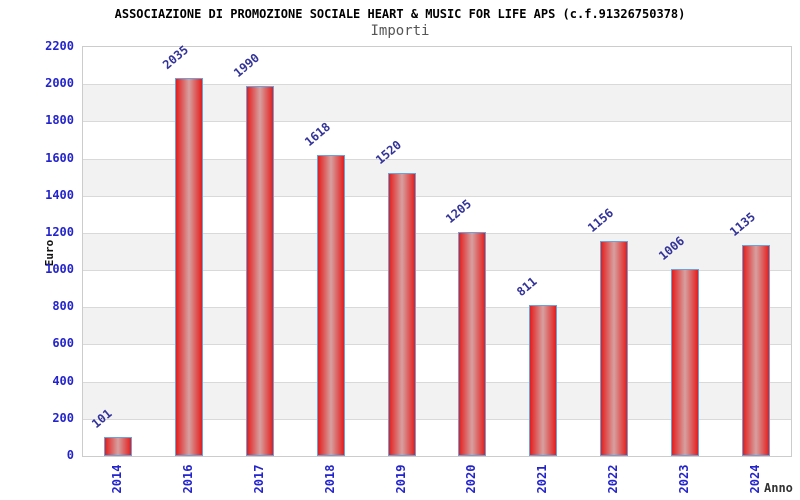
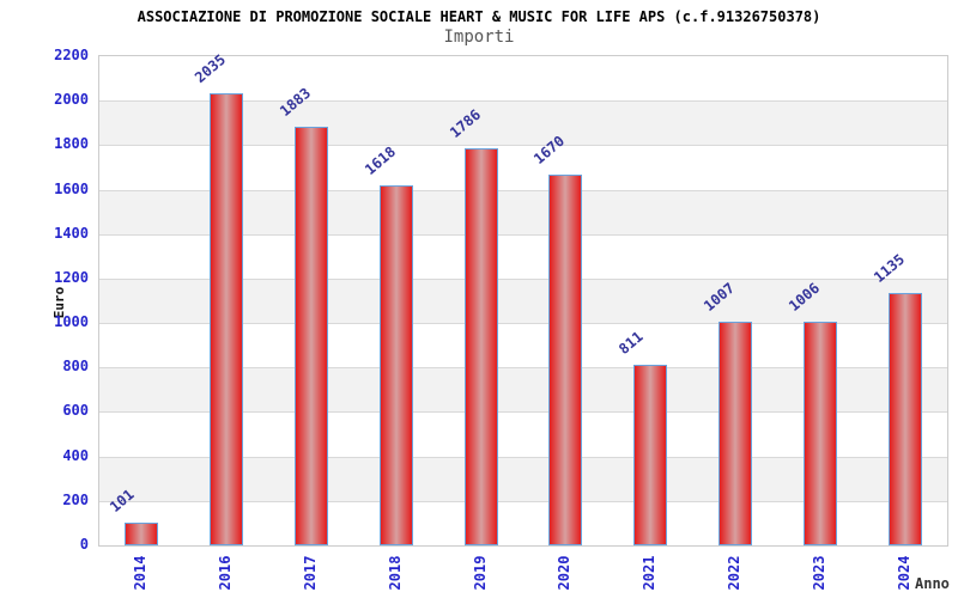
2017: 1990 -> 1883
2019: 1520 -> 1786
2020: 1205 -> 1670
2022: 1156 -> 1007
